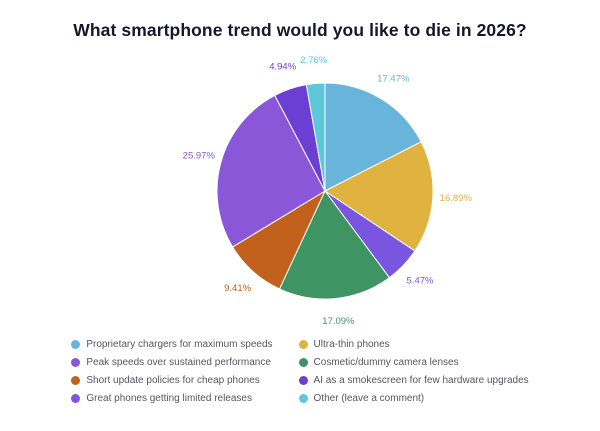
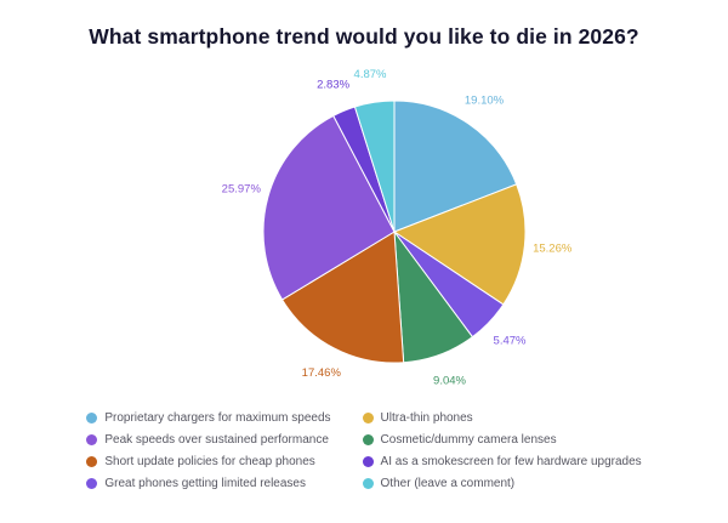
Proprietary chargers for maximum speeds: 17.47% -> 19.10%
Ultra-thin phones: 16.89% -> 15.26%
Cosmetic/dummy camera lenses: 17.09% -> 9.04%
Short update policies for cheap phones: 9.41% -> 17.46%
AI as a smokescreen for few hardware upgrades: 4.94% -> 2.83%
Other (leave a comment): 2.76% -> 4.87%
